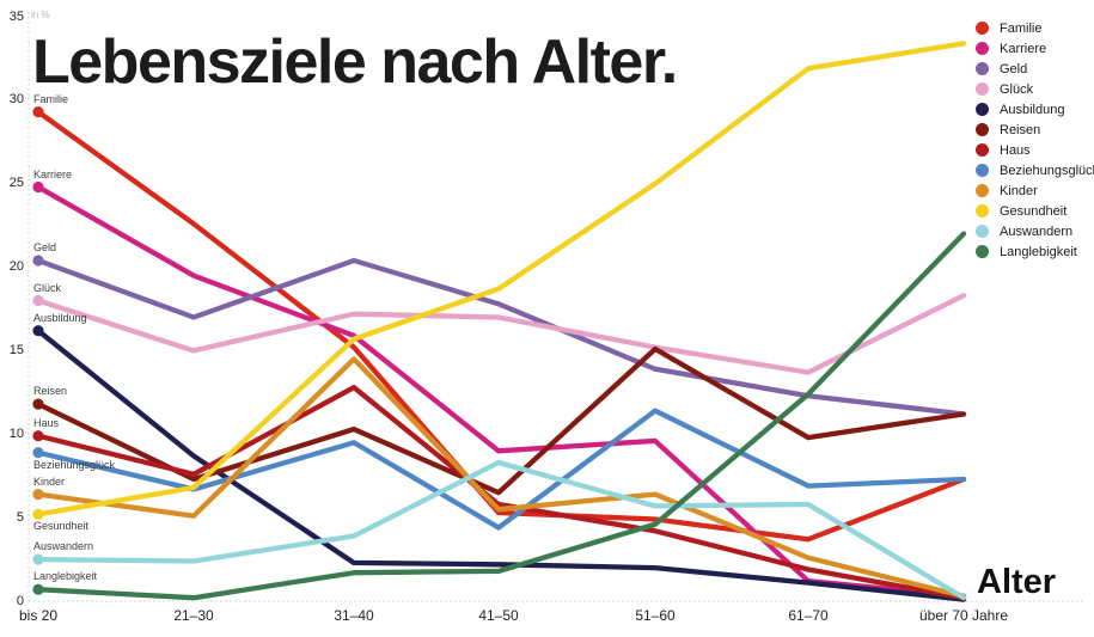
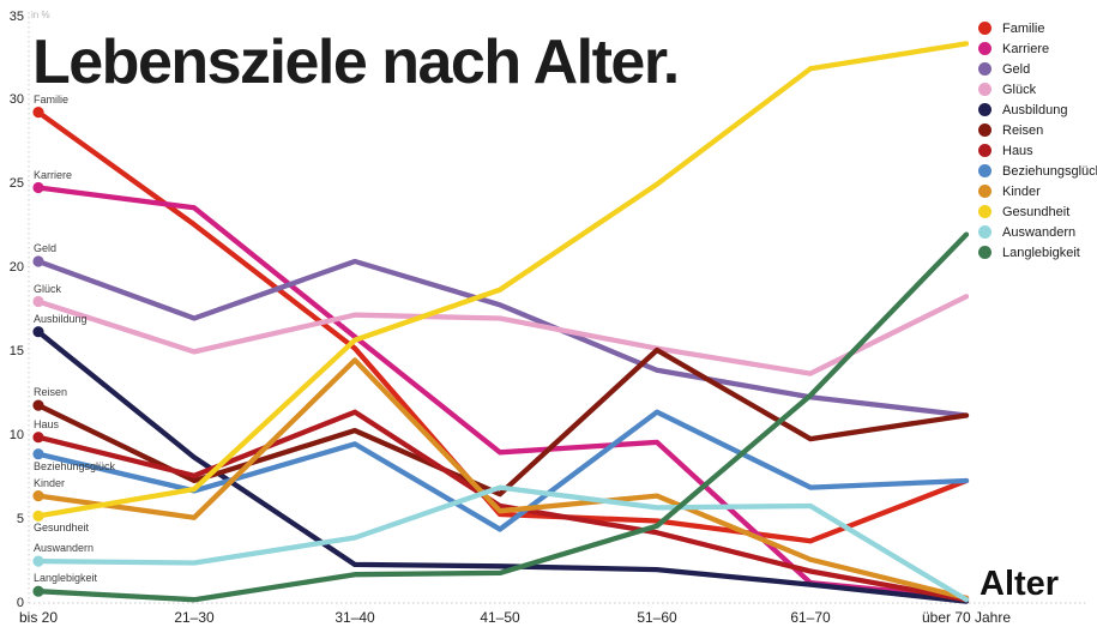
Karriere/21–30: 19.5 -> 23.6
Haus/31–40: 12.8 -> 11.4
Auswandern/41–50: 8.3 -> 6.9
